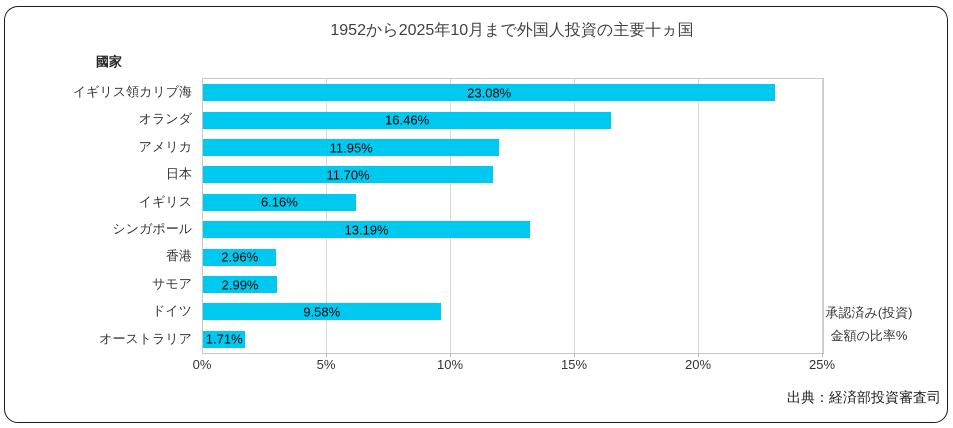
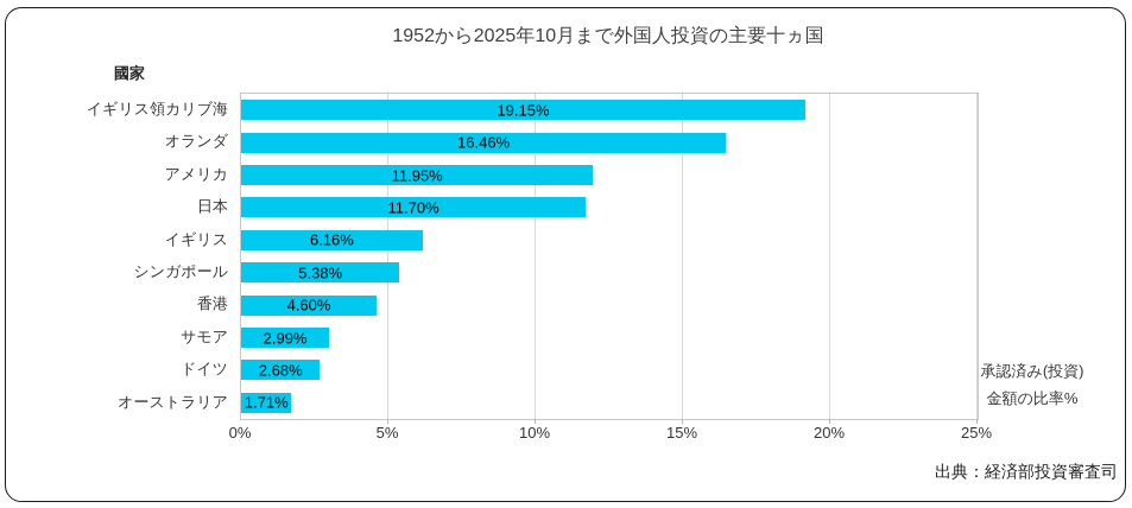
イギリス領カリブ海: 23.08% -> 19.15%
シンガポール: 13.19% -> 5.38%
香港: 2.96% -> 4.60%
ドイツ: 9.58% -> 2.68%
